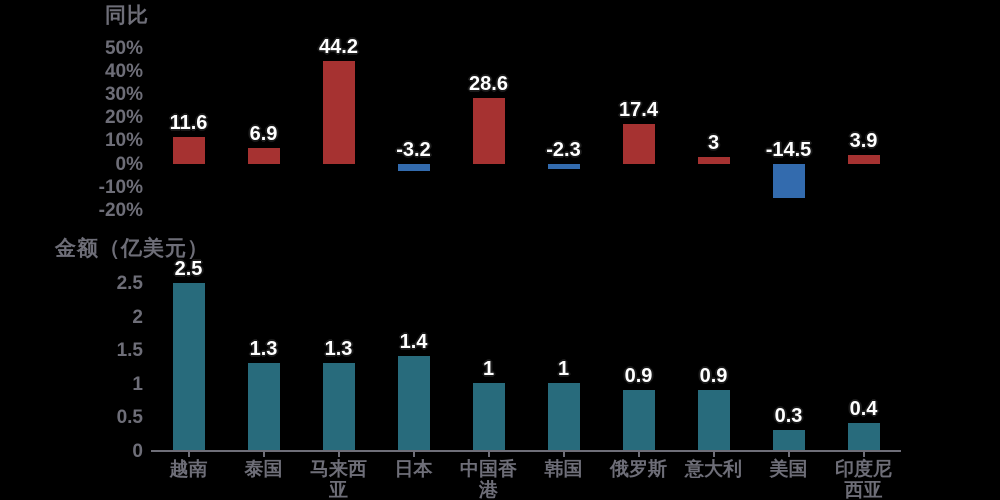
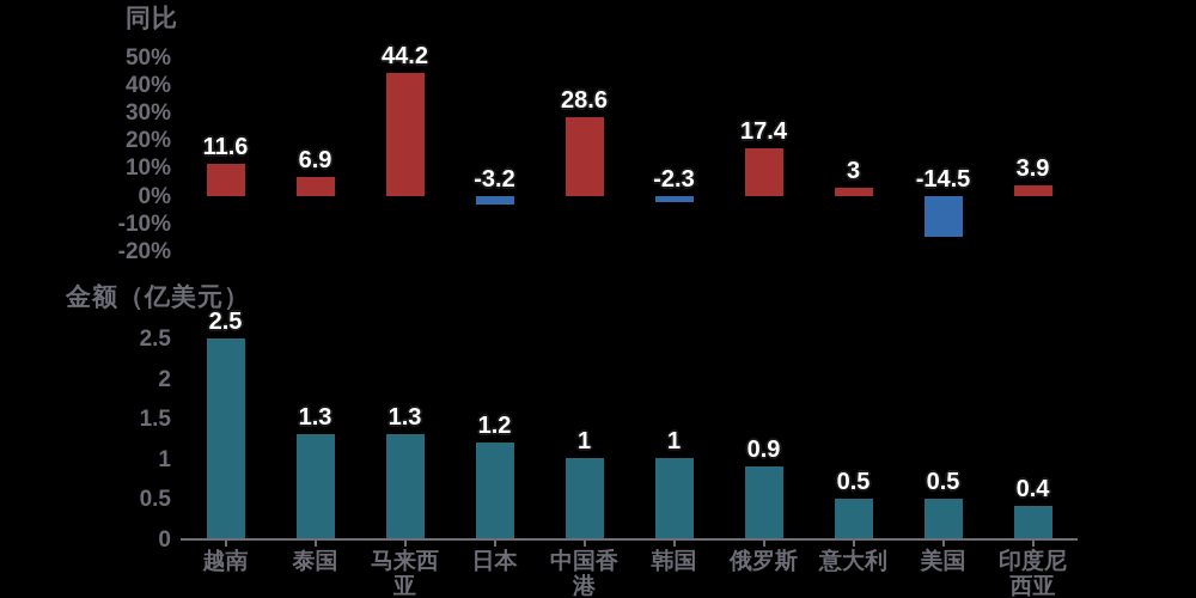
金额（亿美元）/日本: 1.4 -> 1.2
金额（亿美元）/意大利: 0.9 -> 0.5
金额（亿美元）/美国: 0.3 -> 0.5
